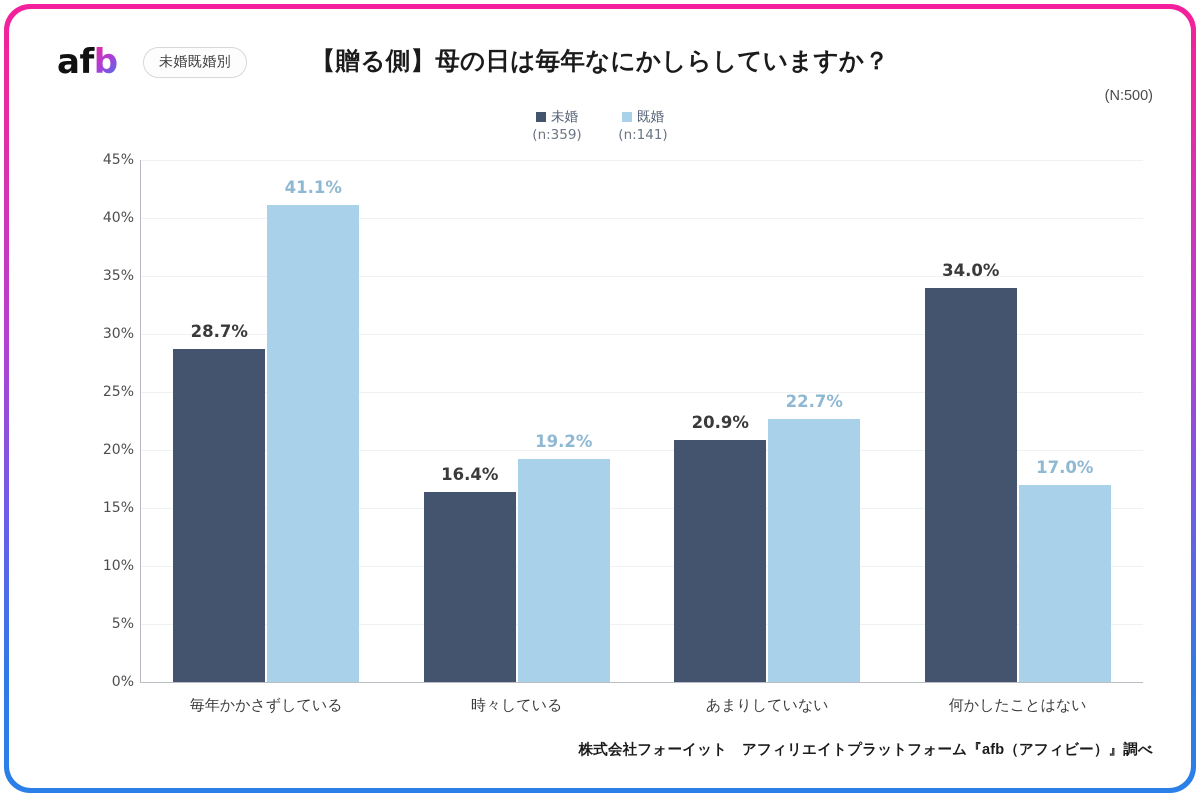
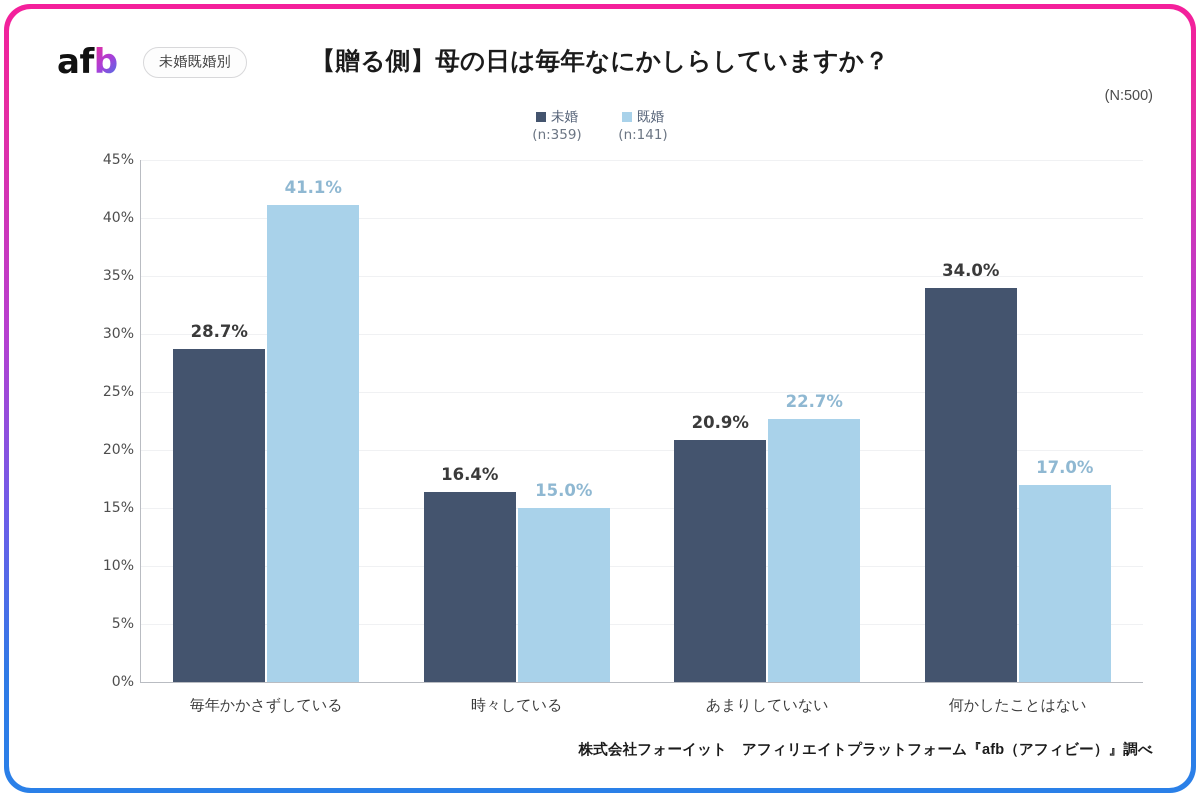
既婚/時々している: 19.2% -> 15.0%
